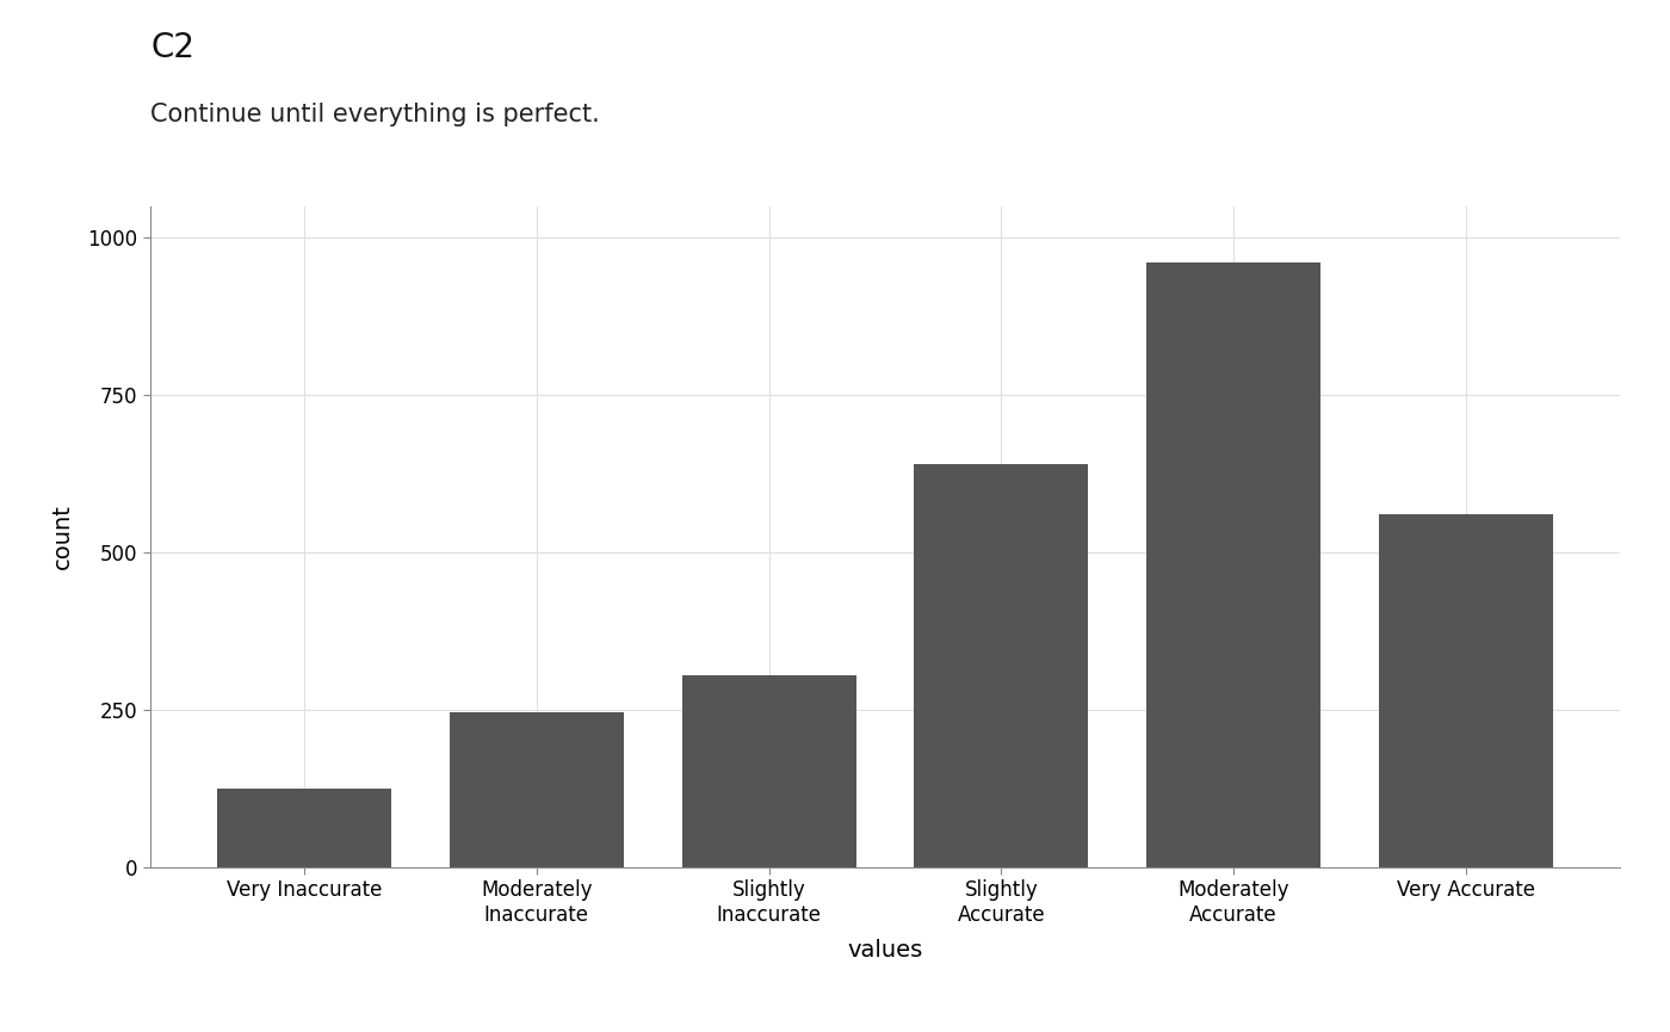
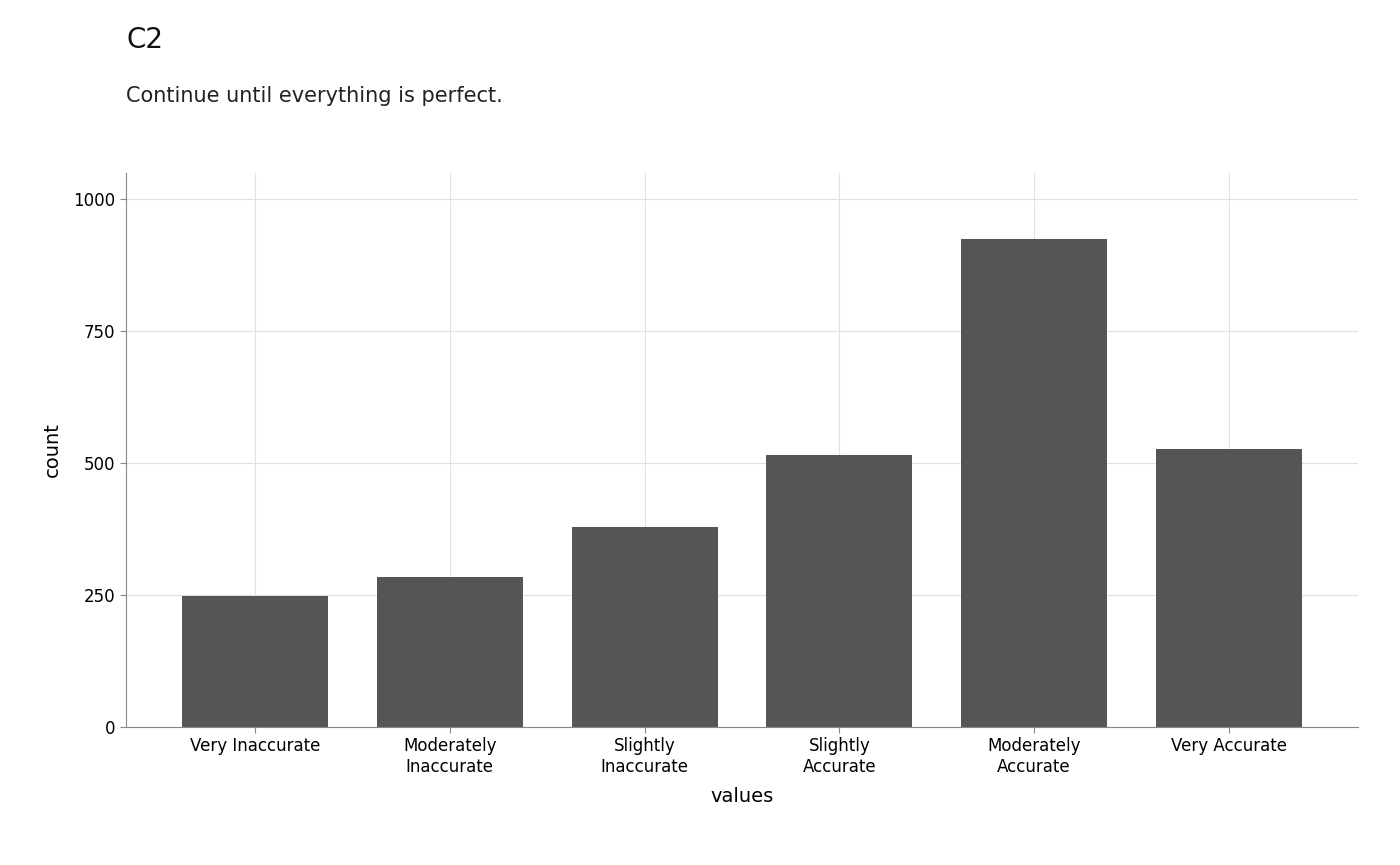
Very Inaccurate: 125 -> 248
Moderately Inaccurate: 245 -> 284
Slightly Inaccurate: 305 -> 378
Slightly Accurate: 640 -> 516
Moderately Accurate: 960 -> 924
Very Accurate: 560 -> 526
